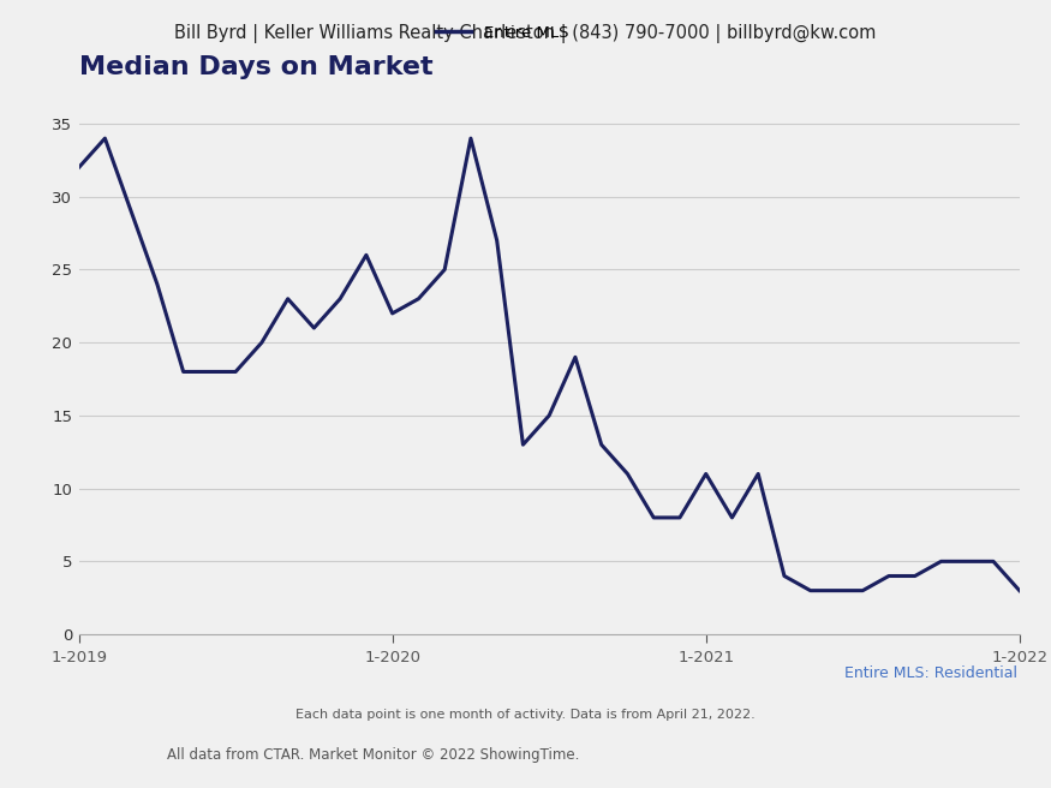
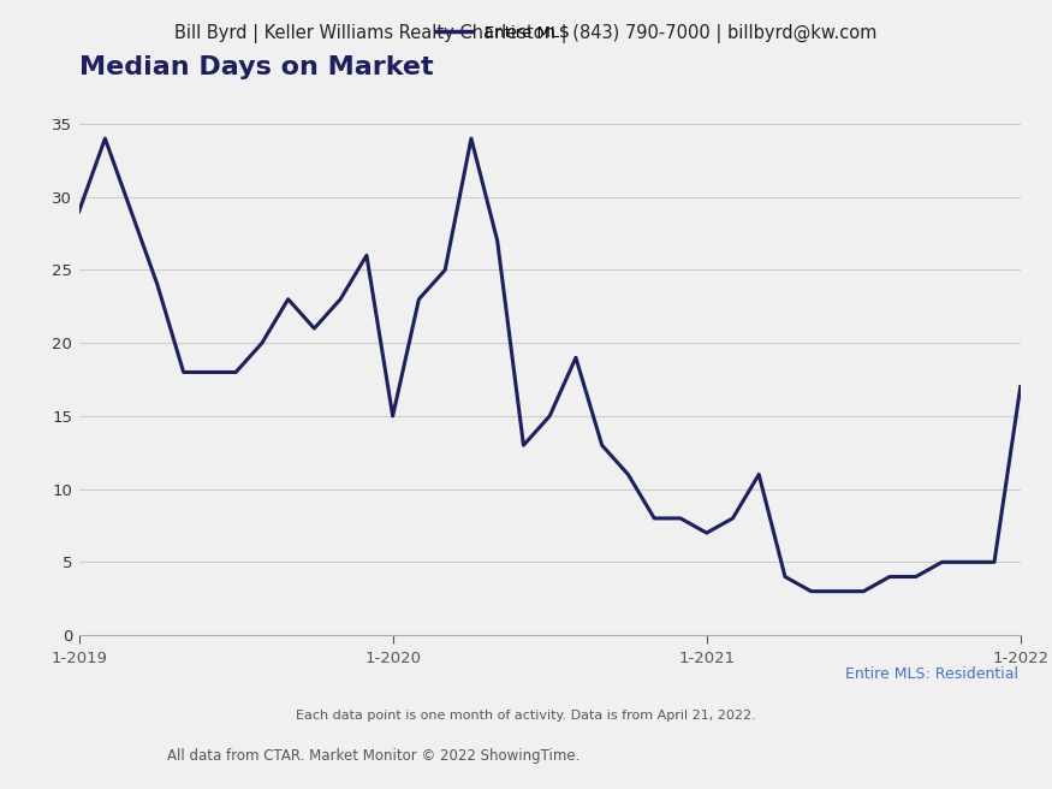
1-2019: 32 -> 29
1-2020: 22 -> 15
1-2021: 11 -> 7
1-2022: 3 -> 17
